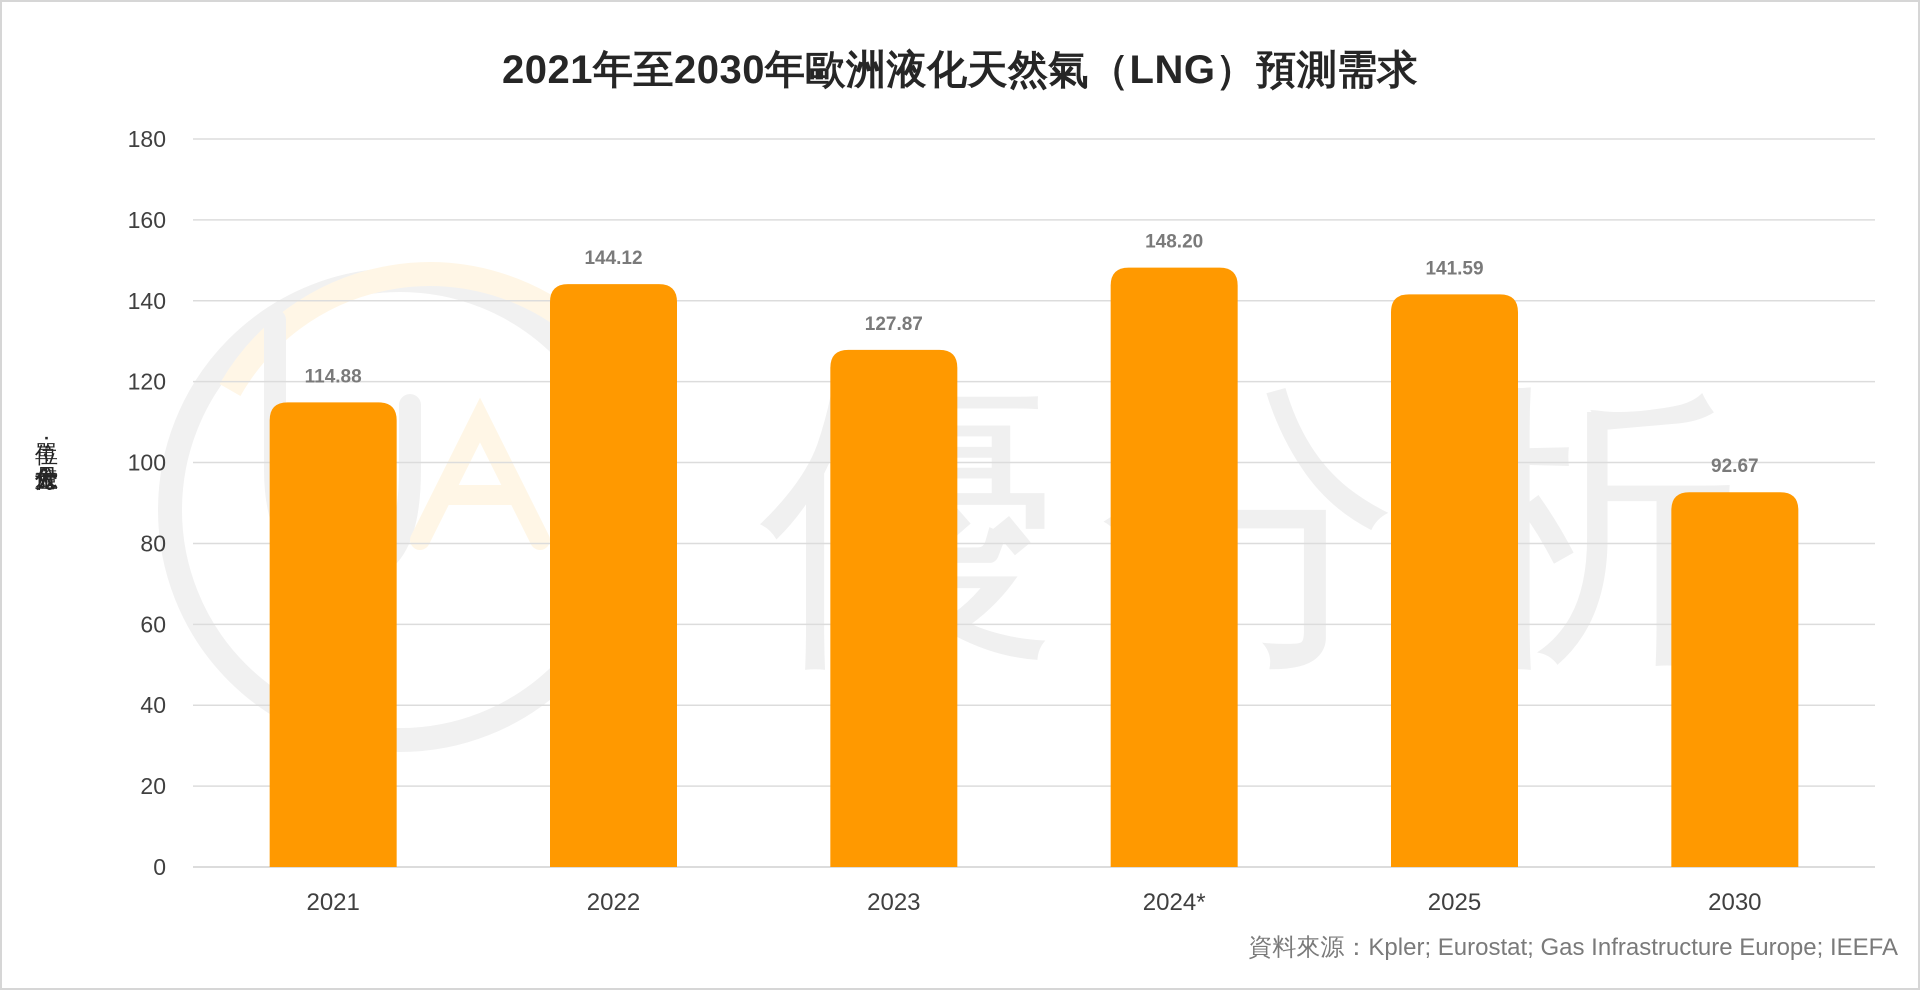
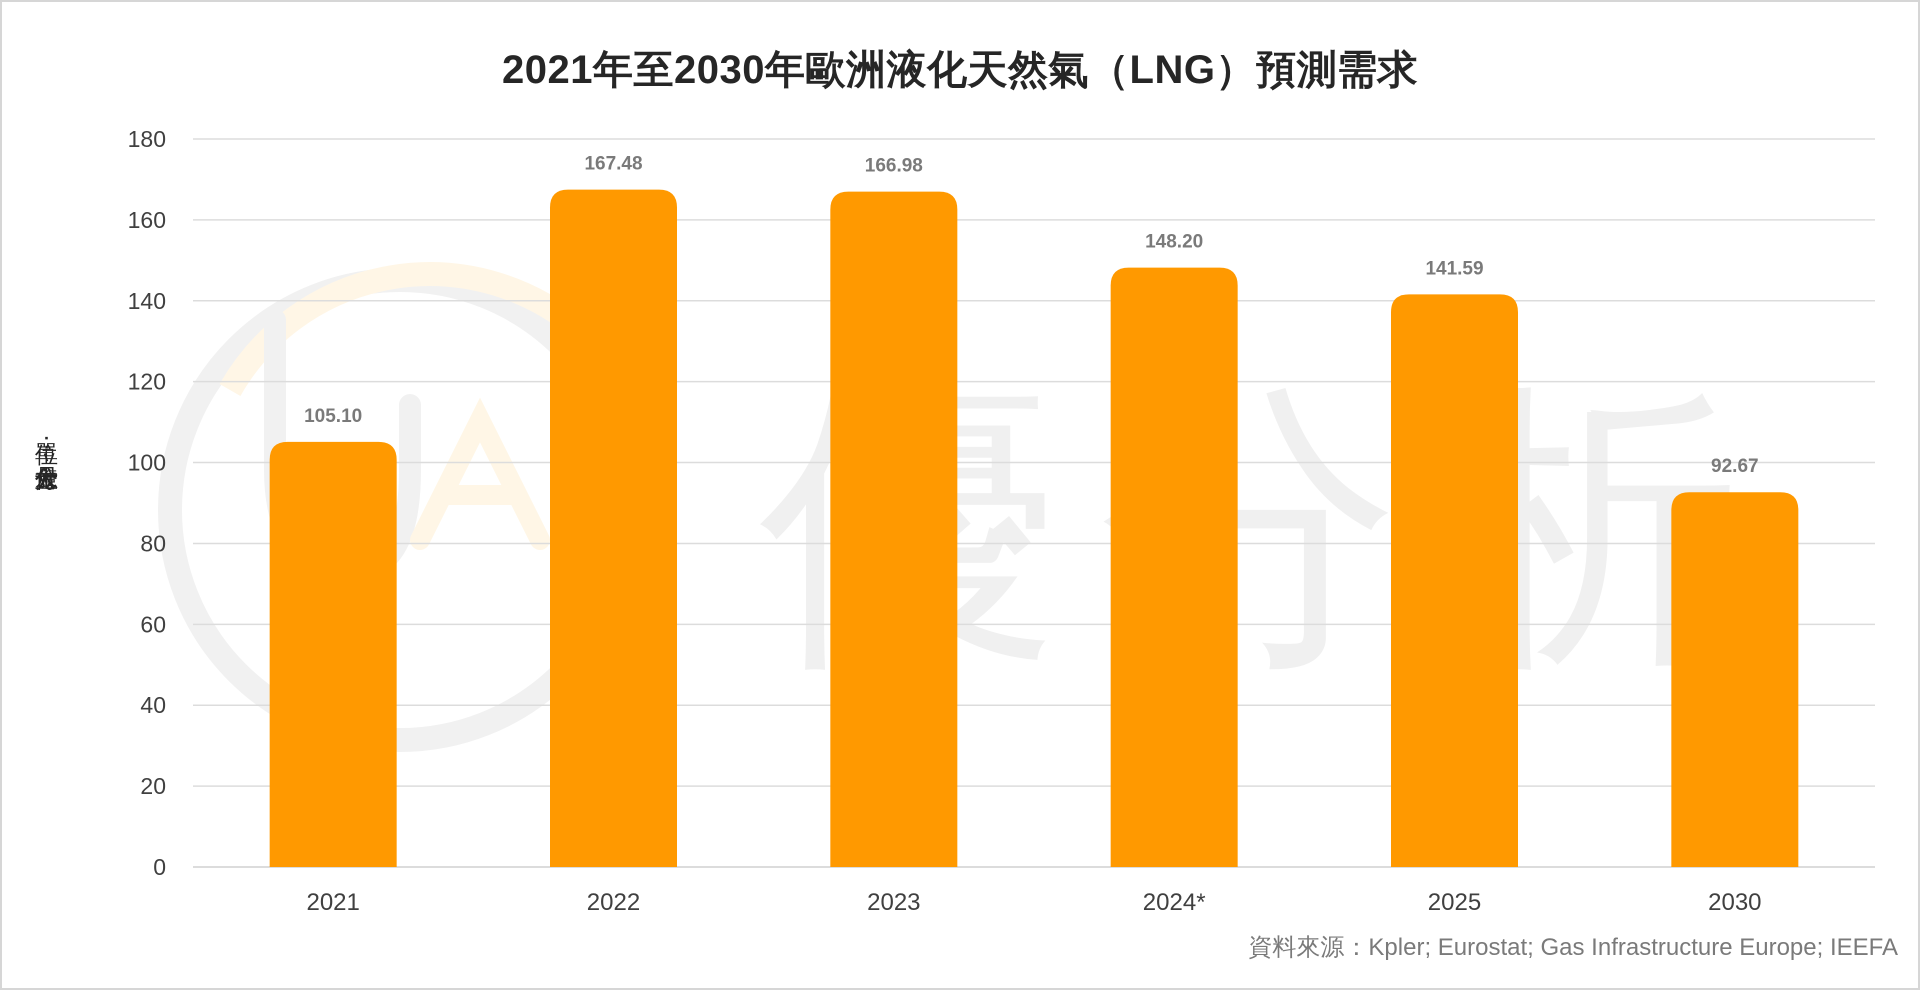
2021: 114.88 -> 105.10
2022: 144.12 -> 167.48
2023: 127.87 -> 166.98
